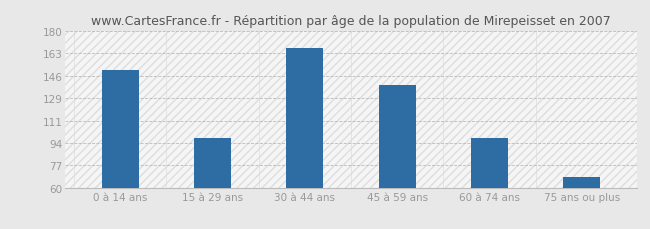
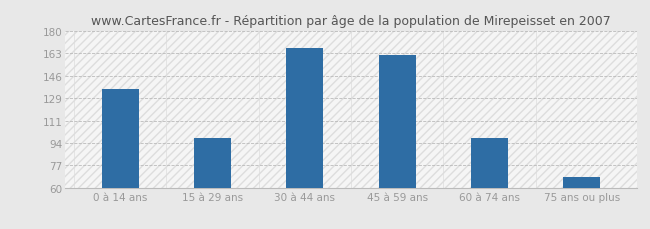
0 à 14 ans: 150 -> 136
45 à 59 ans: 139 -> 162
